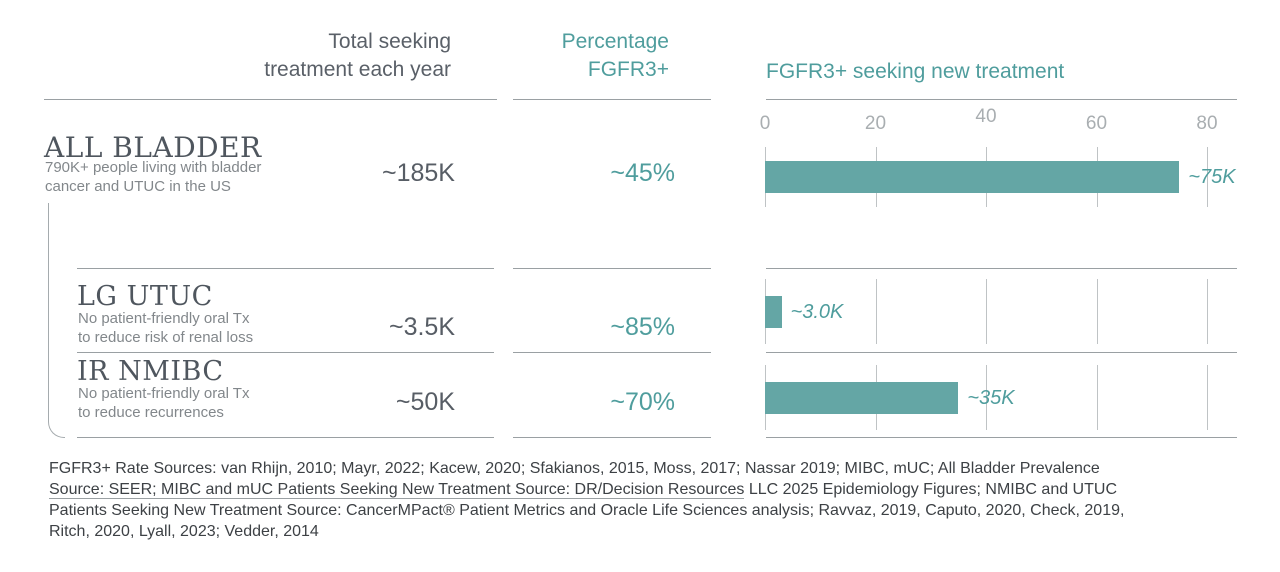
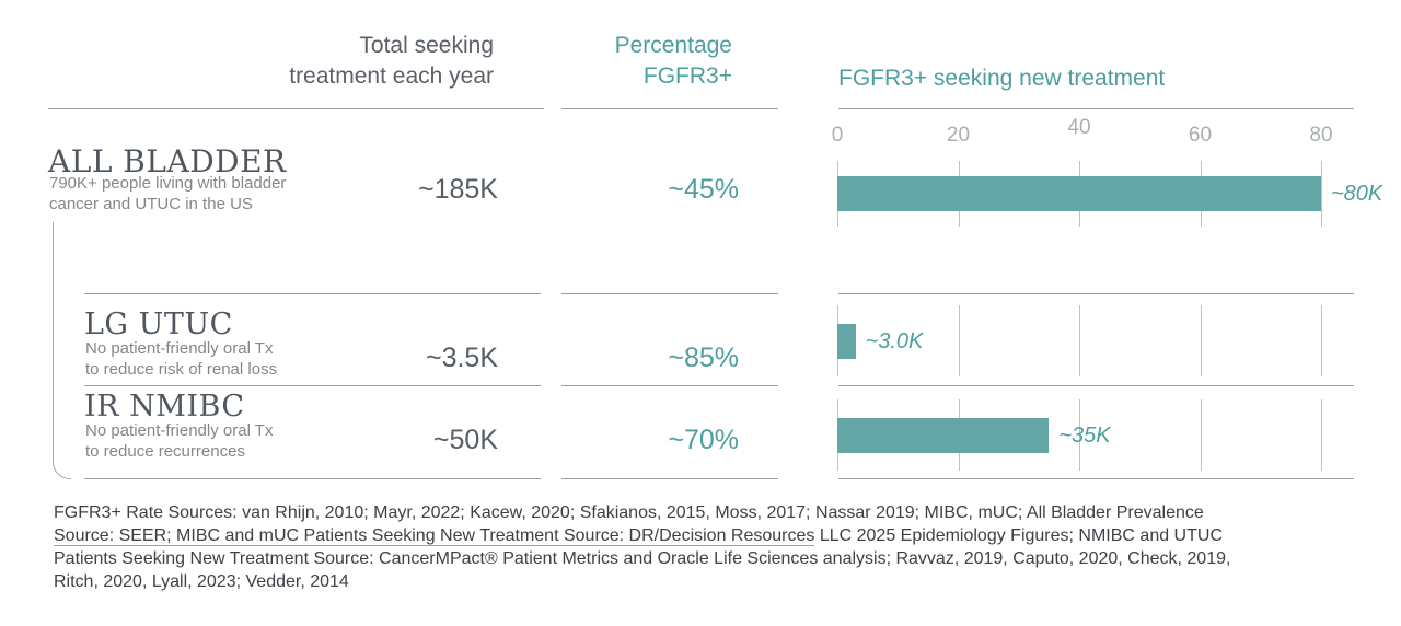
ALL BLADDER: 75 -> 80
